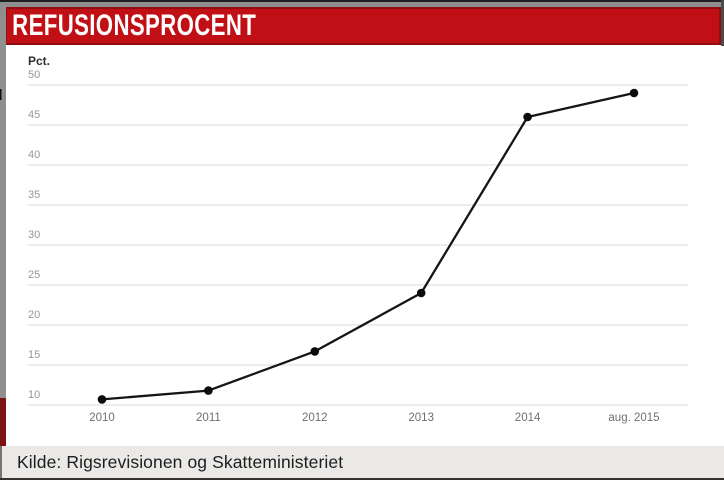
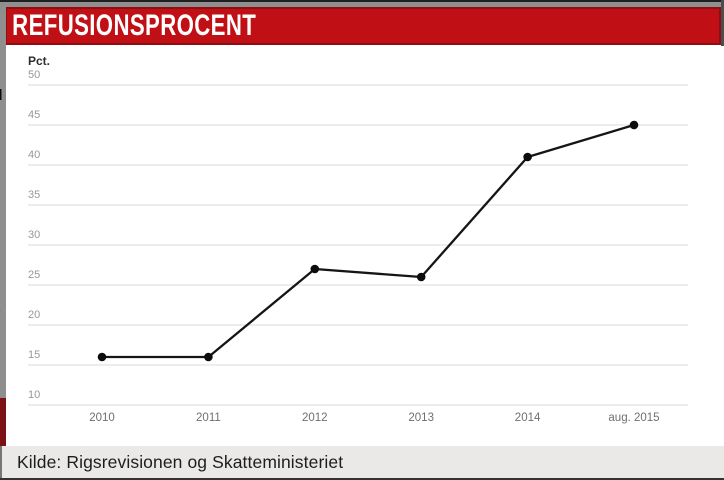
2010: 11 -> 16
2011: 12 -> 16
2012: 17 -> 27
2013: 24 -> 26
2014: 46 -> 41
aug. 2015: 49 -> 45
